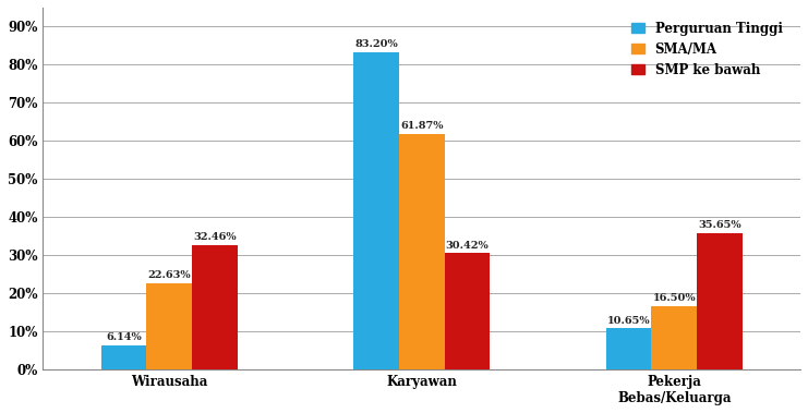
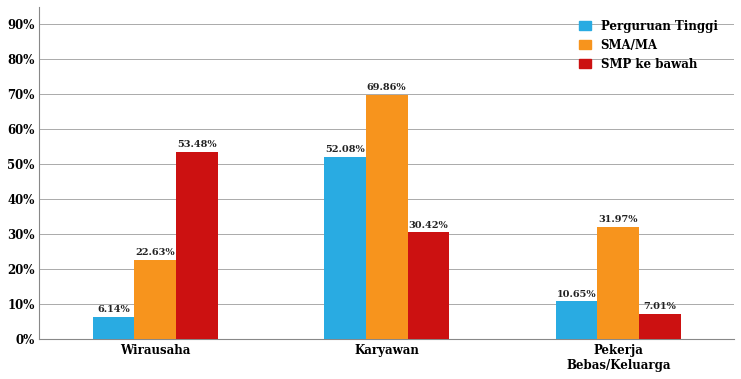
SMP ke bawah/Wirausaha: 32.46% -> 53.48%
Perguruan Tinggi/Karyawan: 83.20% -> 52.08%
SMA/MA/Karyawan: 61.87% -> 69.86%
SMA/MA/Pekerja Bebas/Keluarga: 16.50% -> 31.97%
SMP ke bawah/Pekerja Bebas/Keluarga: 35.65% -> 7.01%
